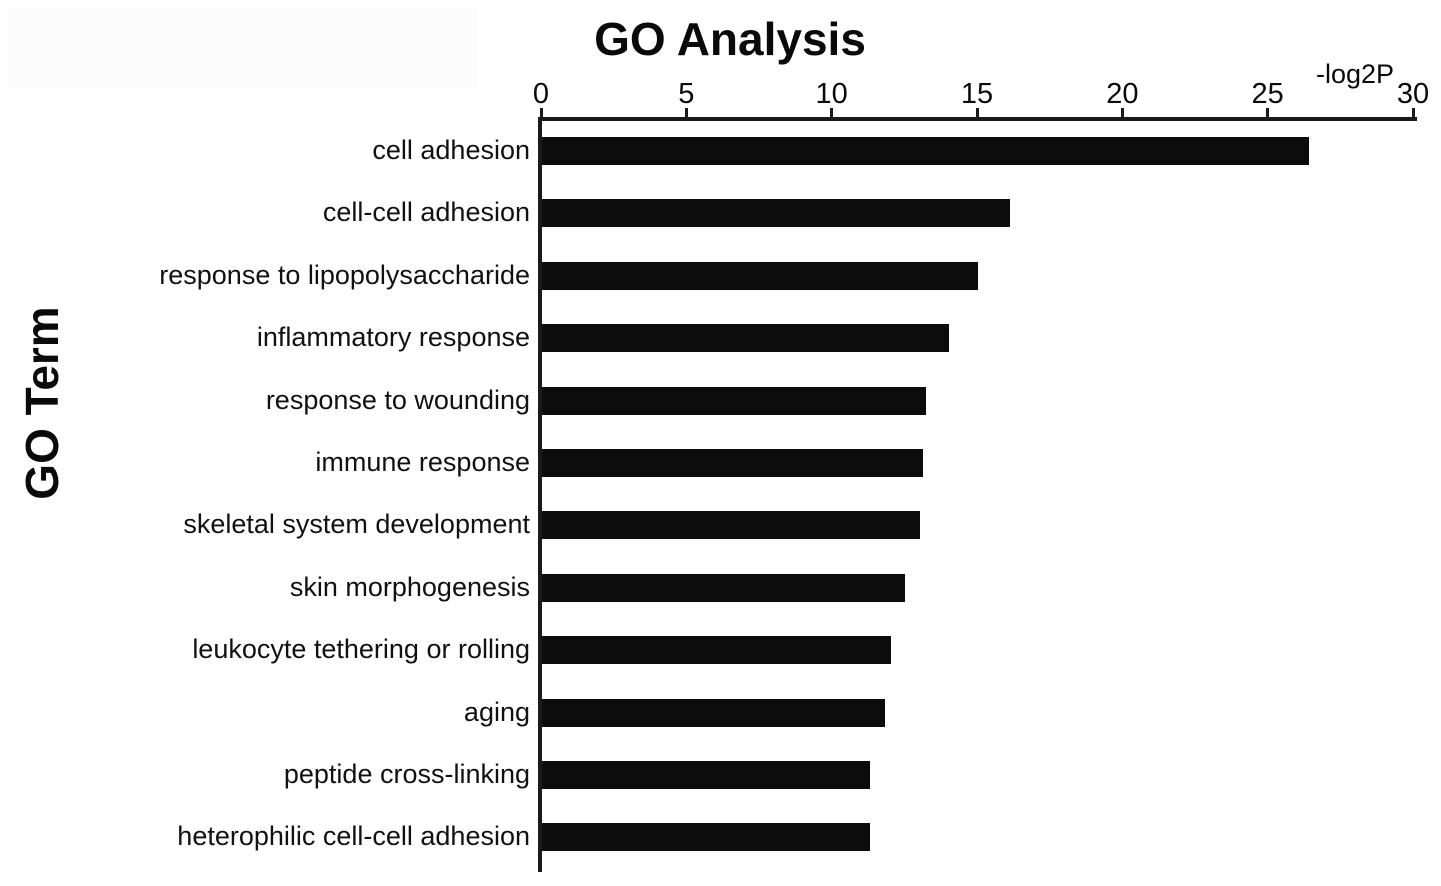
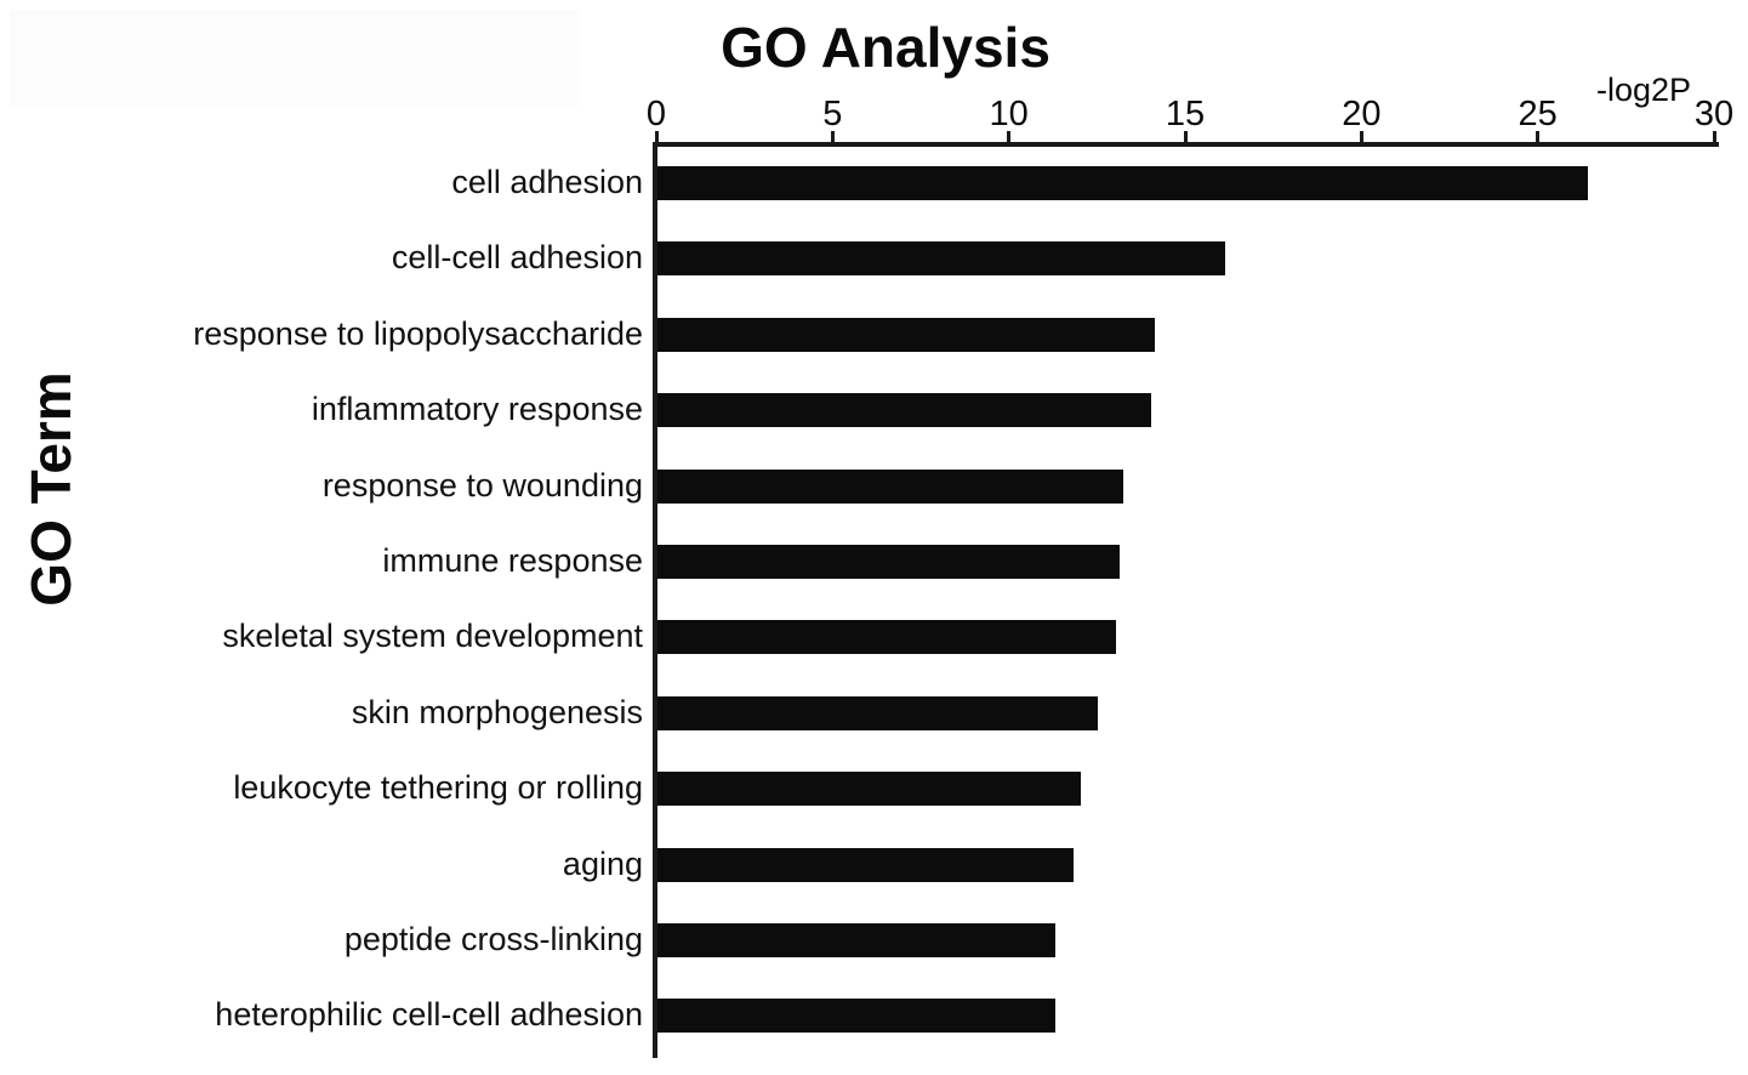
response to lipopolysaccharide: 15.0 -> 14.1
